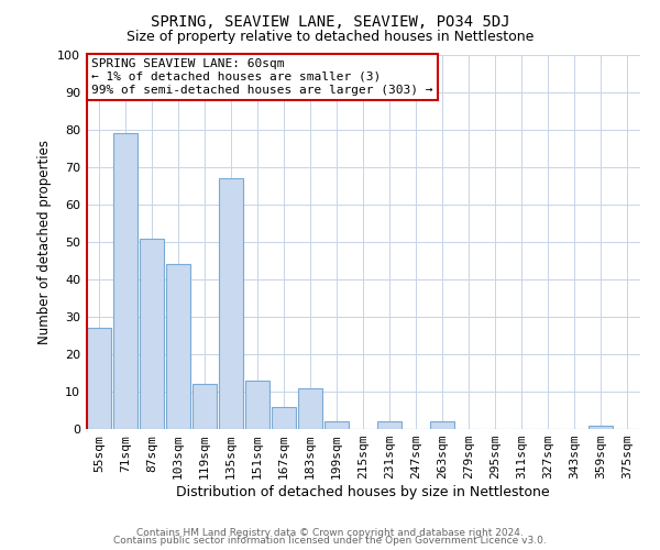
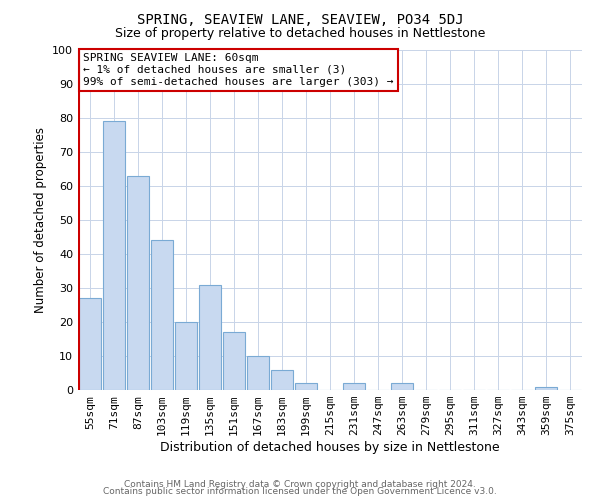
87sqm: 51 -> 63
119sqm: 12 -> 20
135sqm: 67 -> 31
151sqm: 13 -> 17
167sqm: 6 -> 10
183sqm: 11 -> 6
